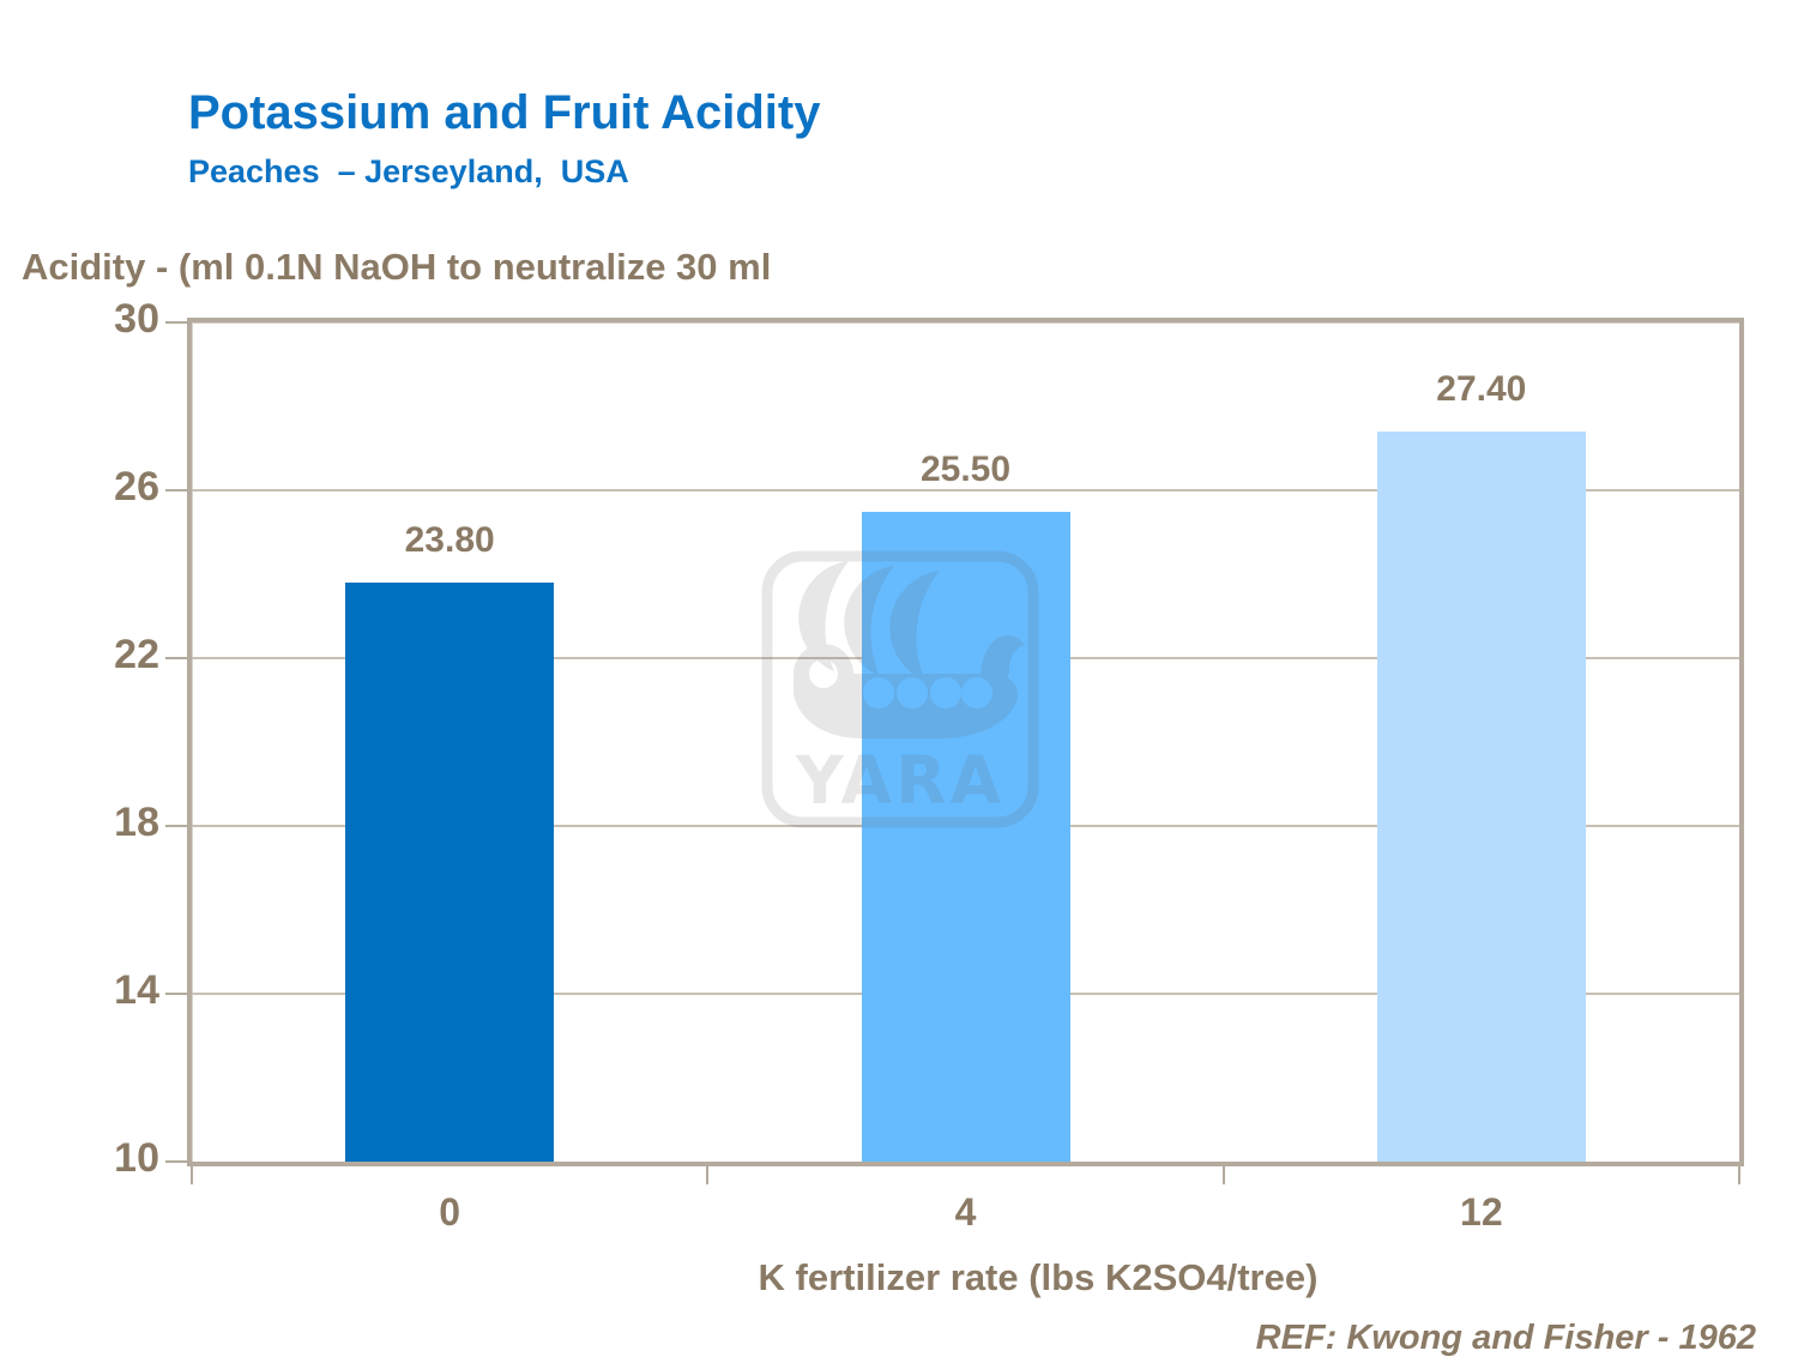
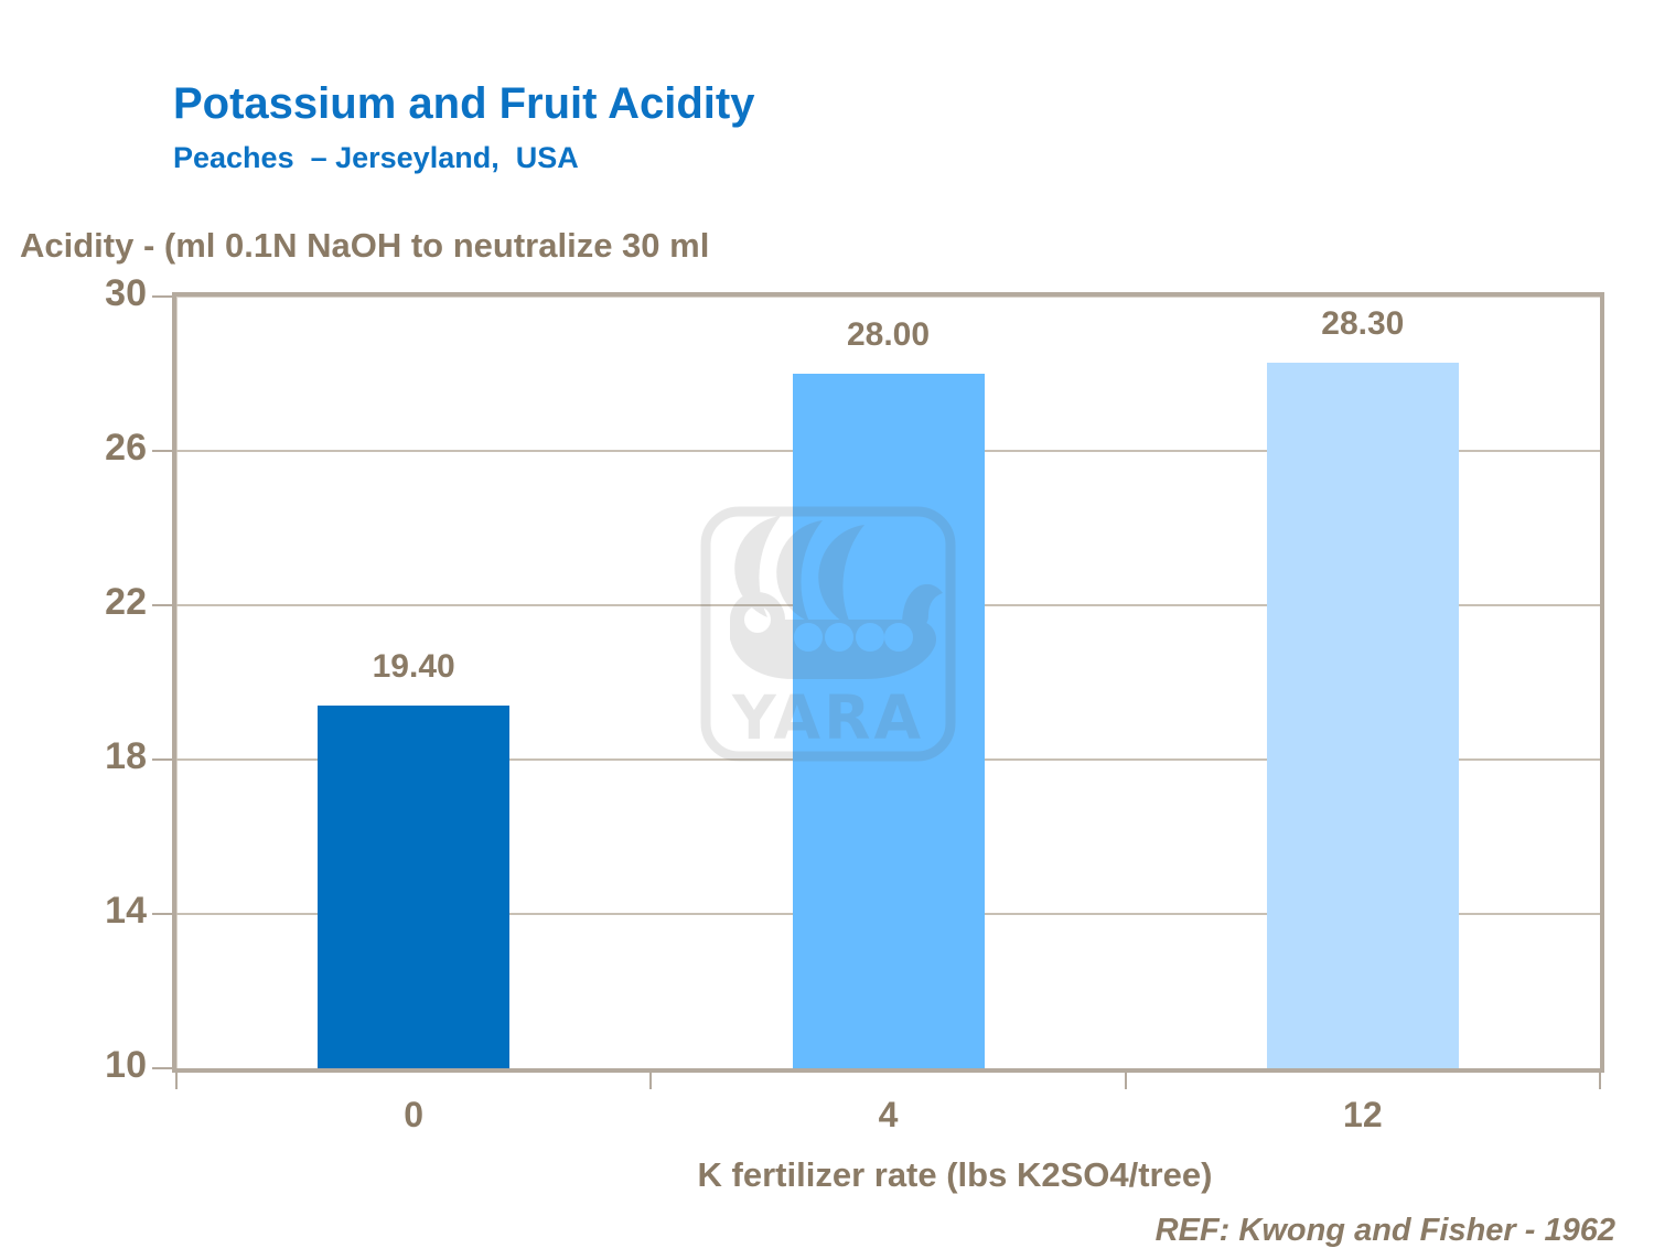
0: 23.80 -> 19.40
4: 25.50 -> 28.00
12: 27.40 -> 28.30
